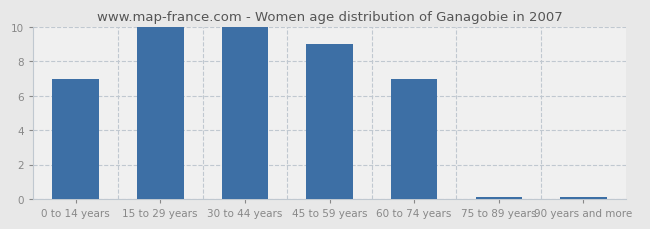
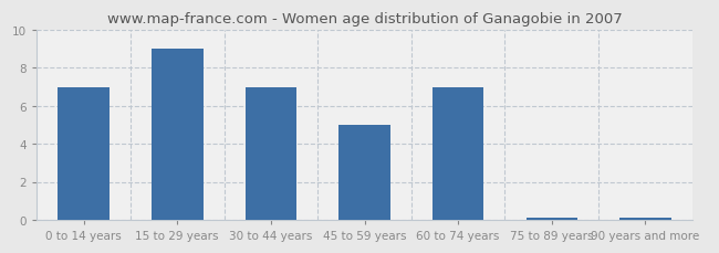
15 to 29 years: 10.0 -> 9.0
30 to 44 years: 10.0 -> 7.0
45 to 59 years: 9.0 -> 5.0
